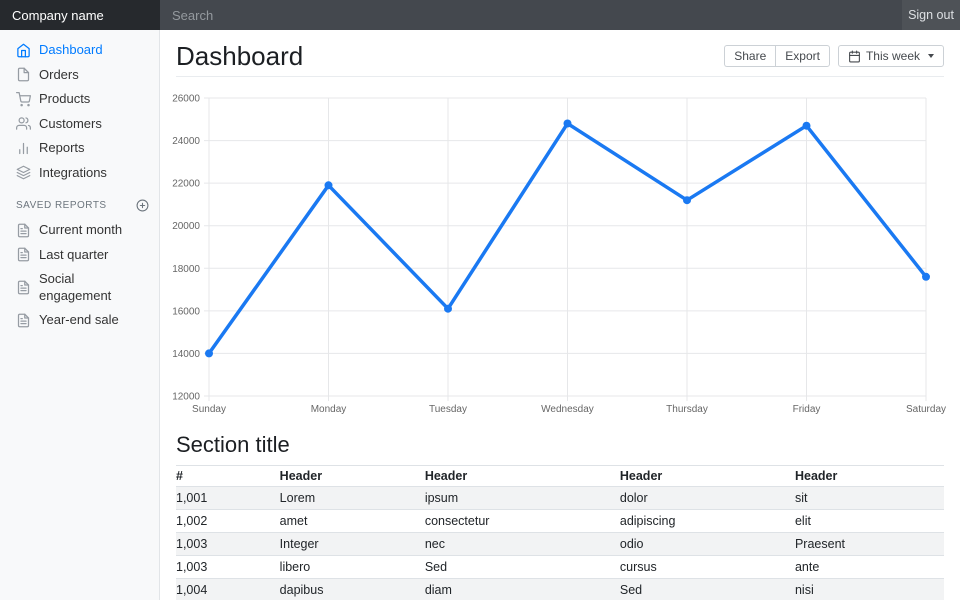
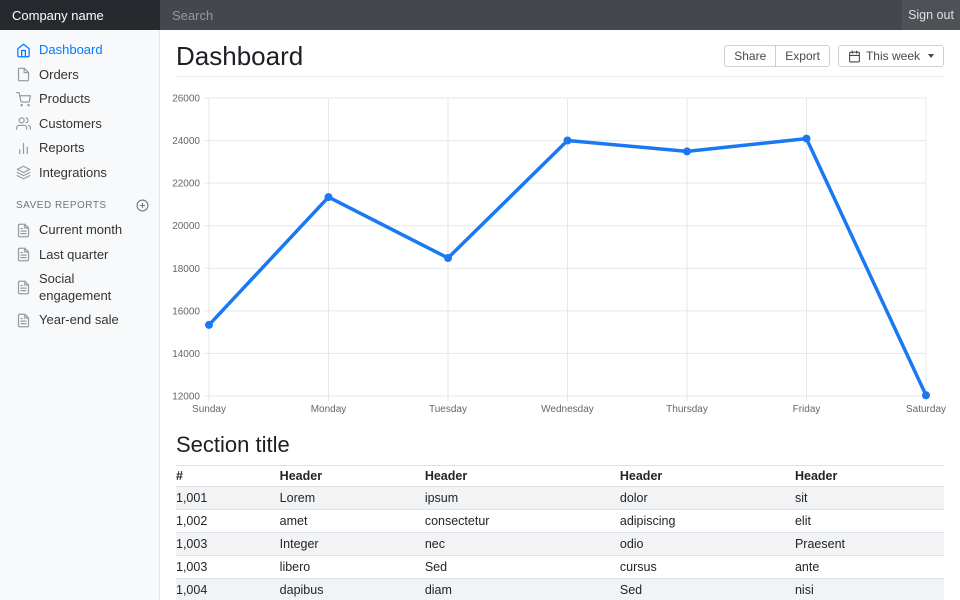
Sunday: 14000 -> 15300
Monday: 21900 -> 21300
Tuesday: 16100 -> 18500
Wednesday: 24800 -> 24000
Thursday: 21200 -> 23500
Friday: 24700 -> 24100
Saturday: 17600 -> 12000
